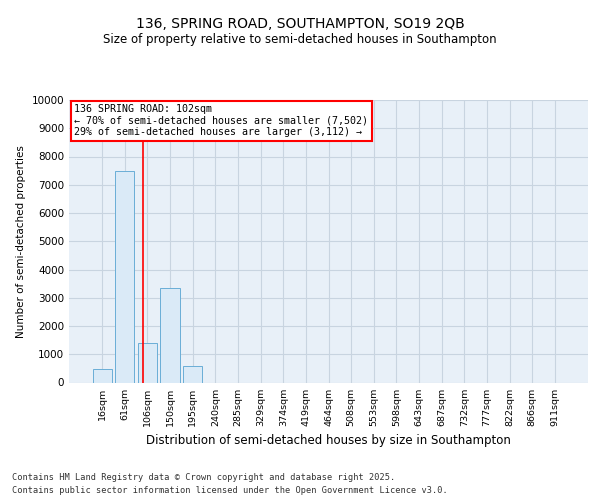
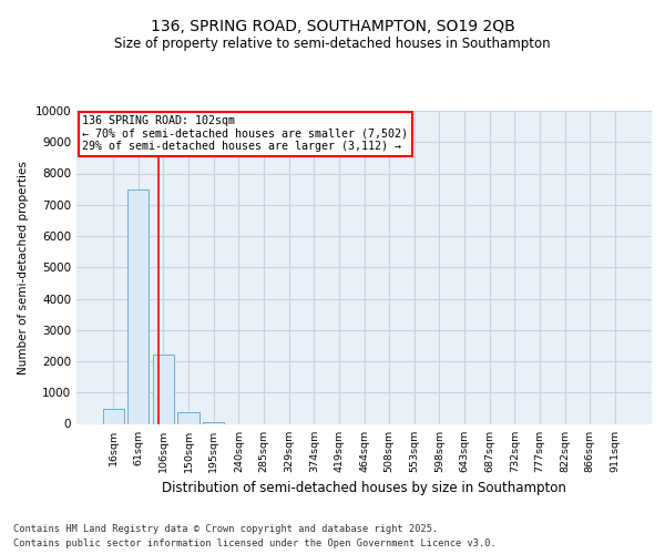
106sqm: 1400 -> 2200
150sqm: 3350 -> 370
195sqm: 600 -> 60
